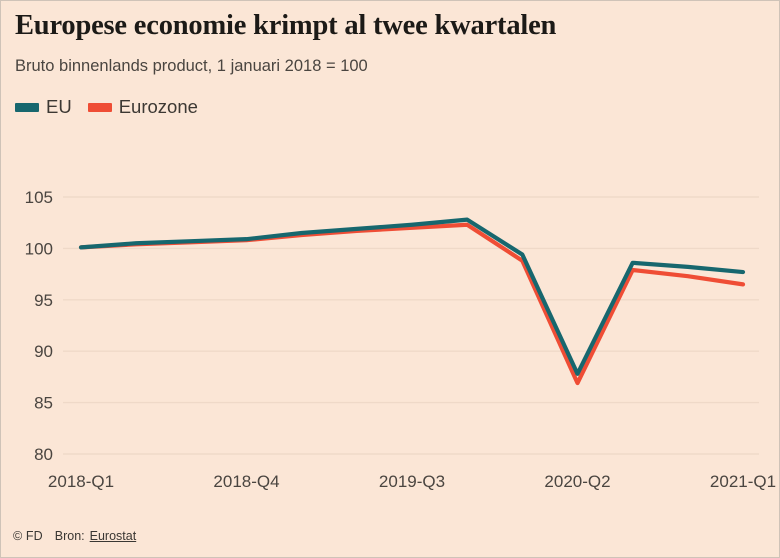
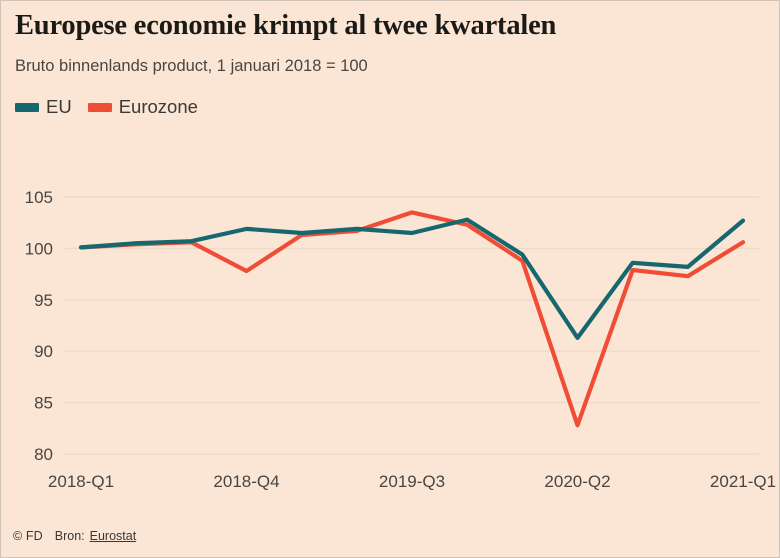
EU/2018-Q4: 100.9 -> 101.9
Eurozone/2018-Q4: 100.8 -> 97.8
EU/2019-Q3: 102.3 -> 101.5
Eurozone/2019-Q3: 102.0 -> 103.5
EU/2020-Q2: 87.8 -> 91.3
Eurozone/2020-Q2: 86.9 -> 82.8
EU/2021-Q1: 97.7 -> 102.7
Eurozone/2021-Q1: 96.5 -> 100.6
